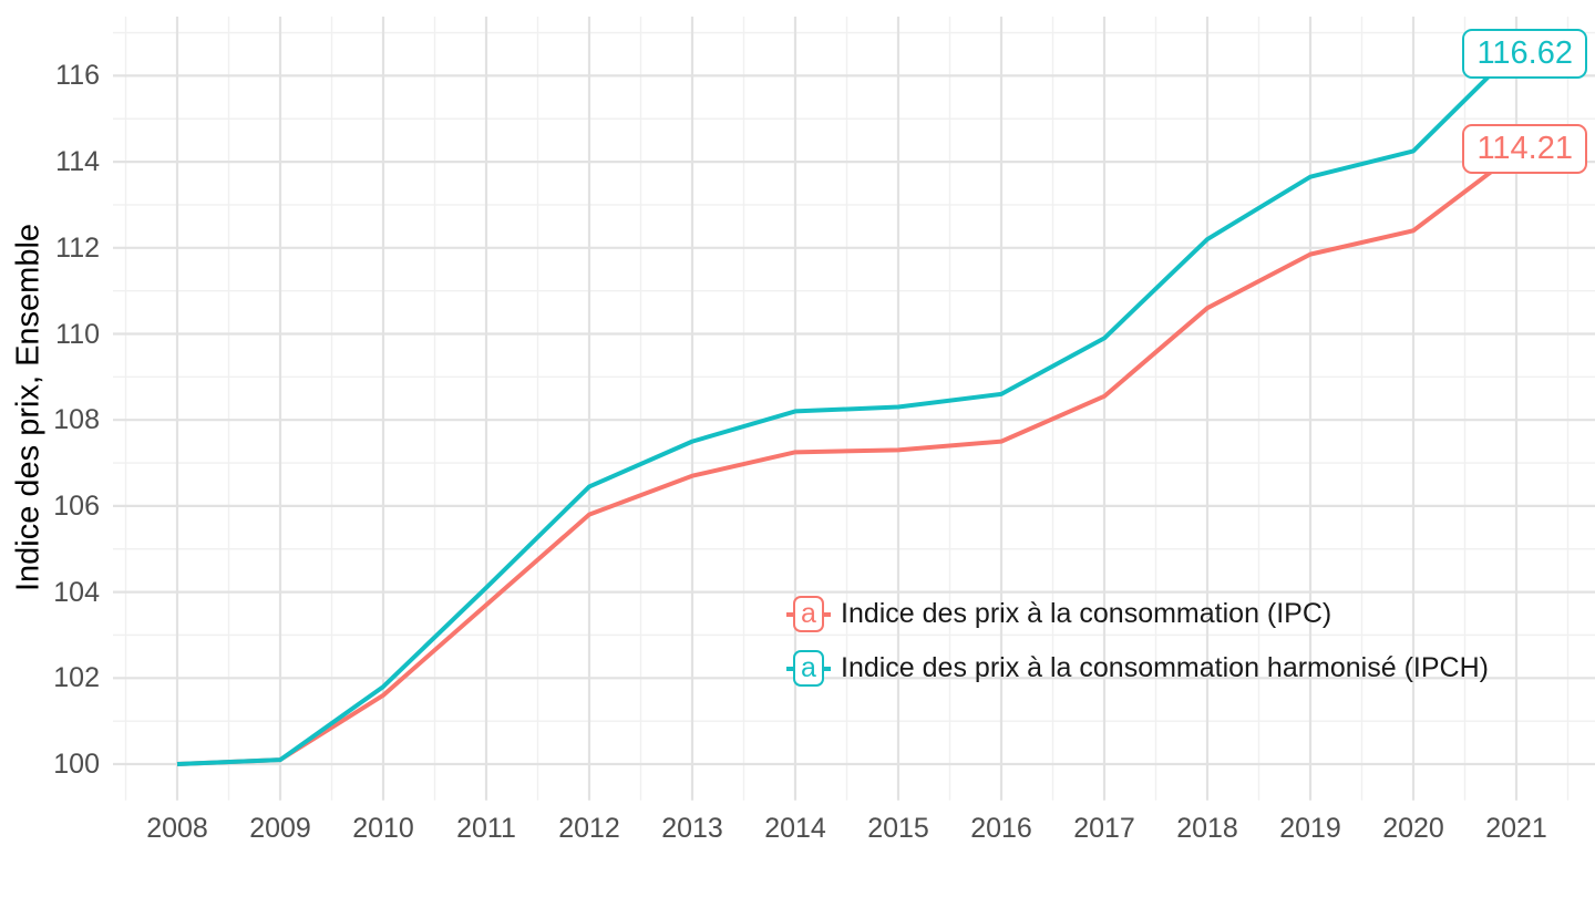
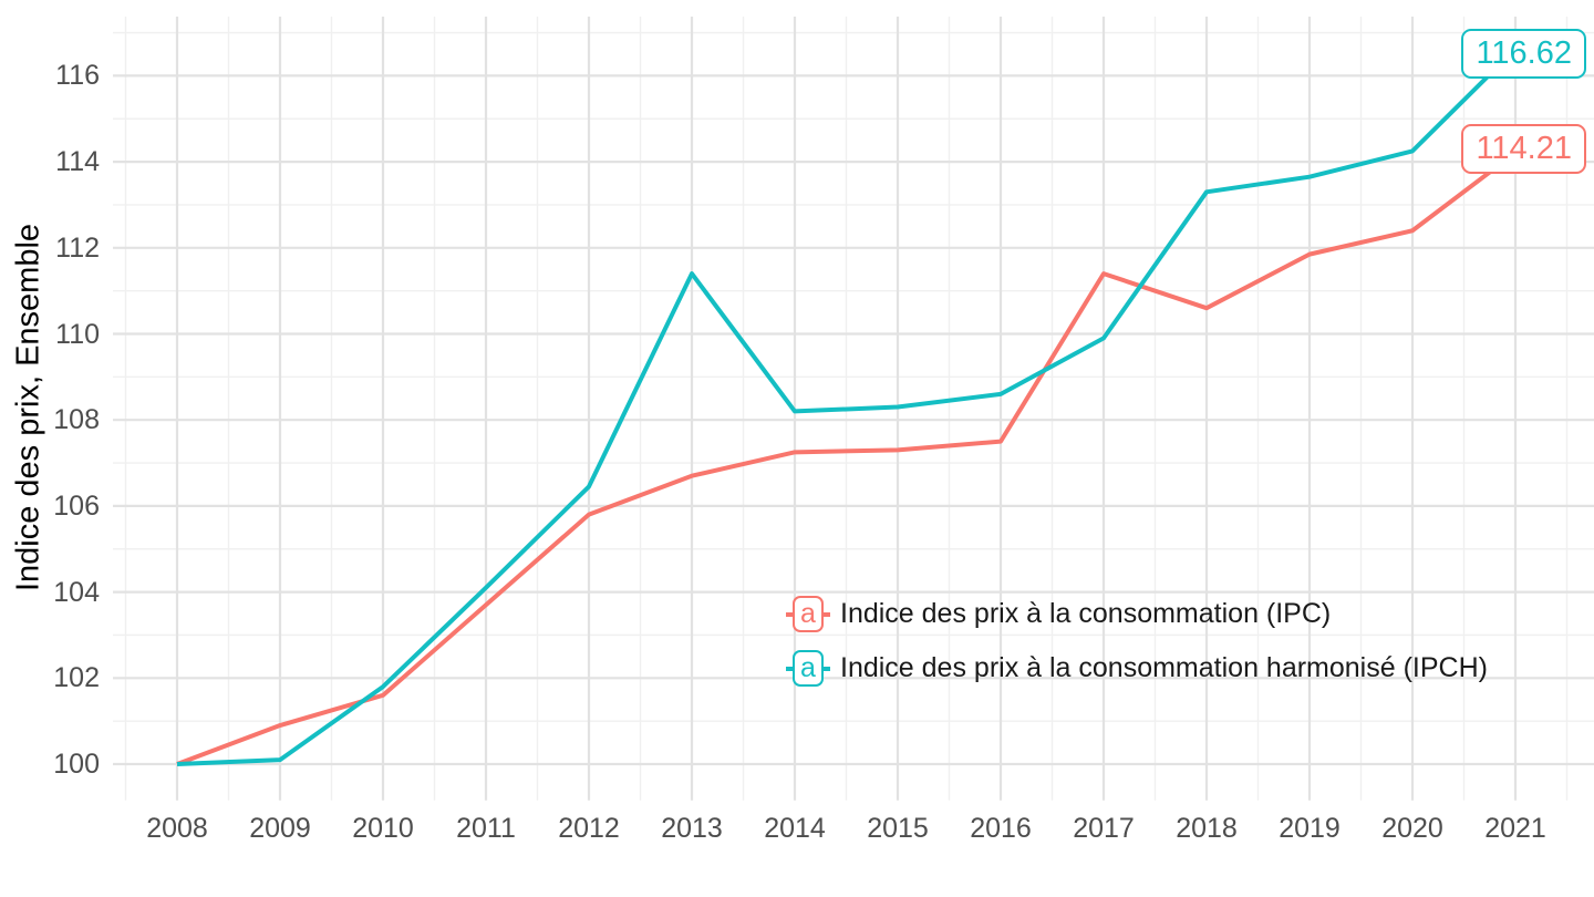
Indice des prix à la consommation (IPC)/2009: 100.1 -> 100.9
Indice des prix à la consommation harmonisé (IPCH)/2013: 107.5 -> 111.4
Indice des prix à la consommation (IPC)/2017: 108.5 -> 111.4
Indice des prix à la consommation harmonisé (IPCH)/2018: 112.2 -> 113.3
